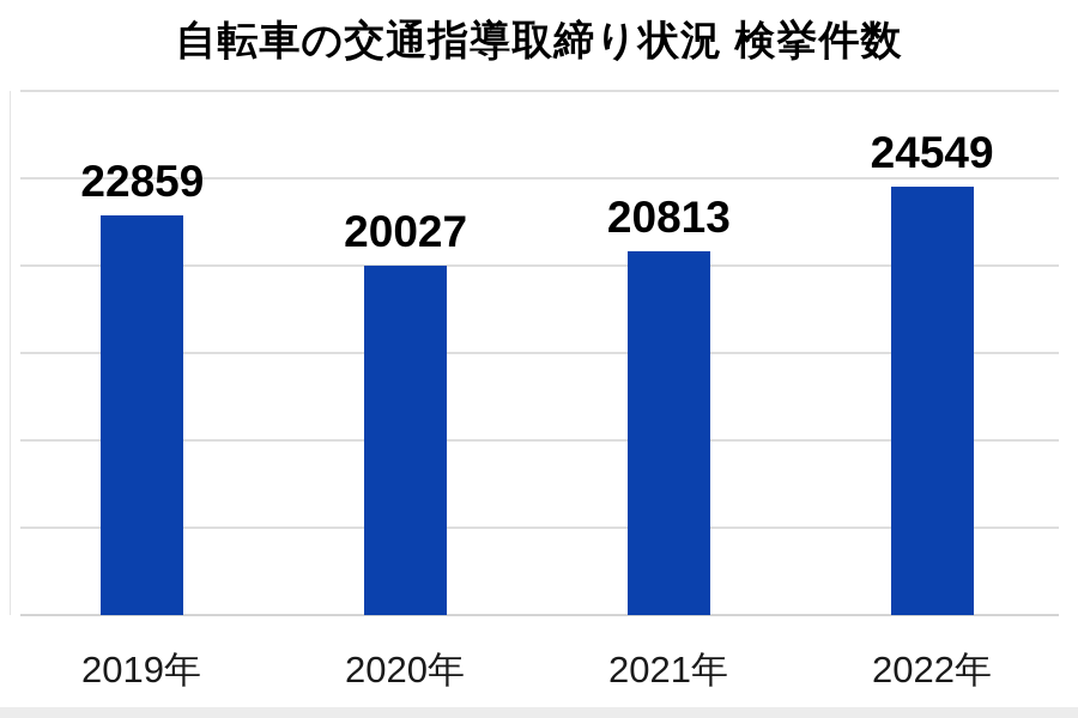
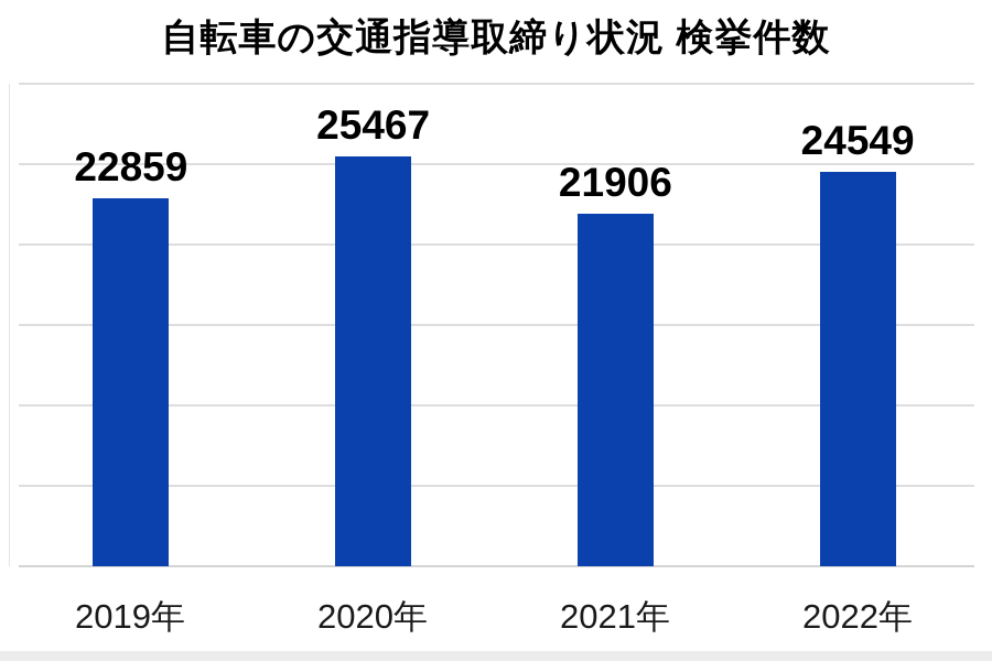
2020年: 20027 -> 25467
2021年: 20813 -> 21906
